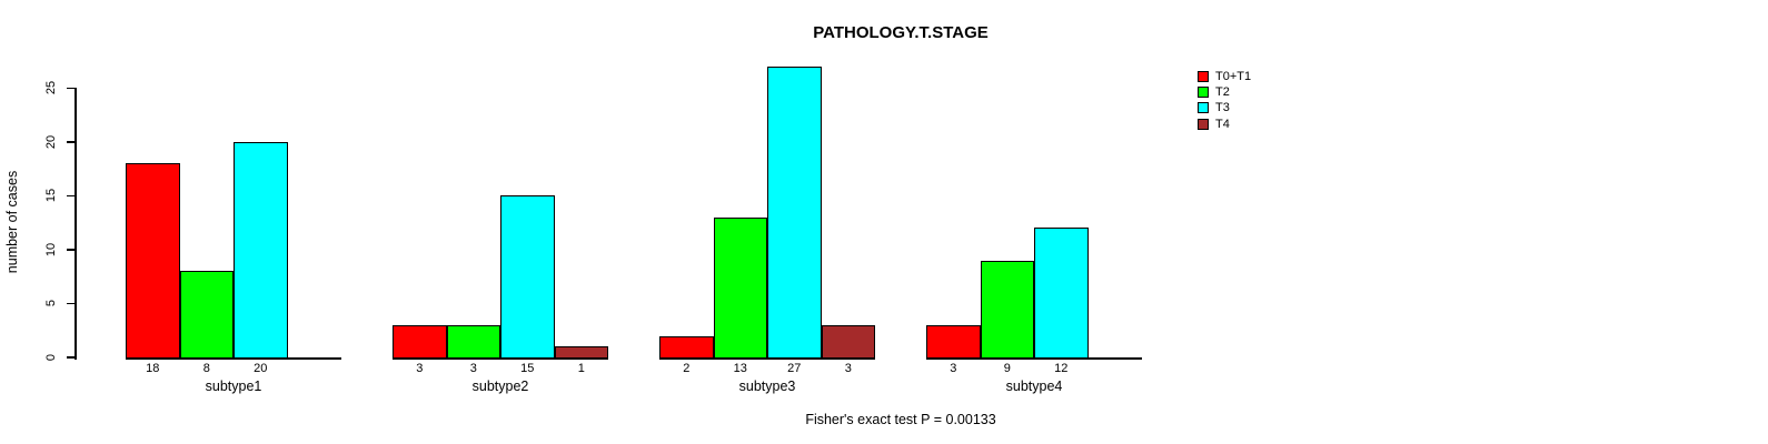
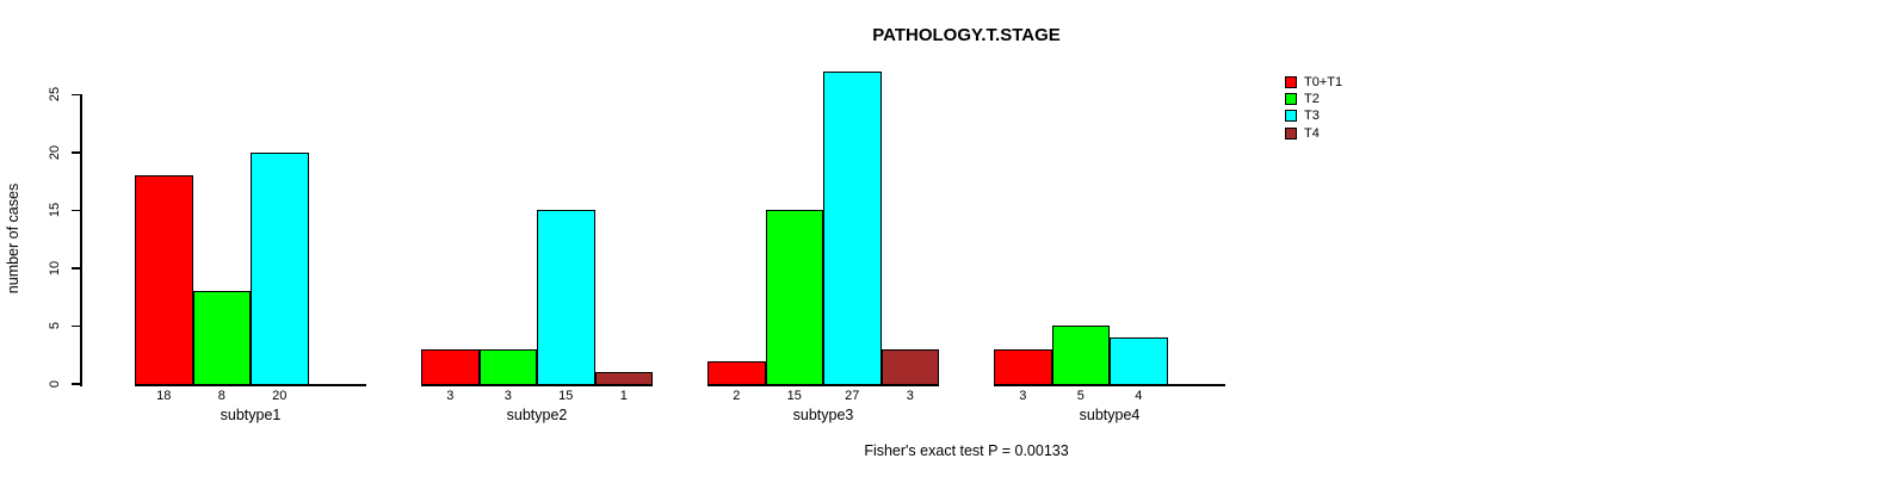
T2/subtype3: 13 -> 15
T2/subtype4: 9 -> 5
T3/subtype4: 12 -> 4
